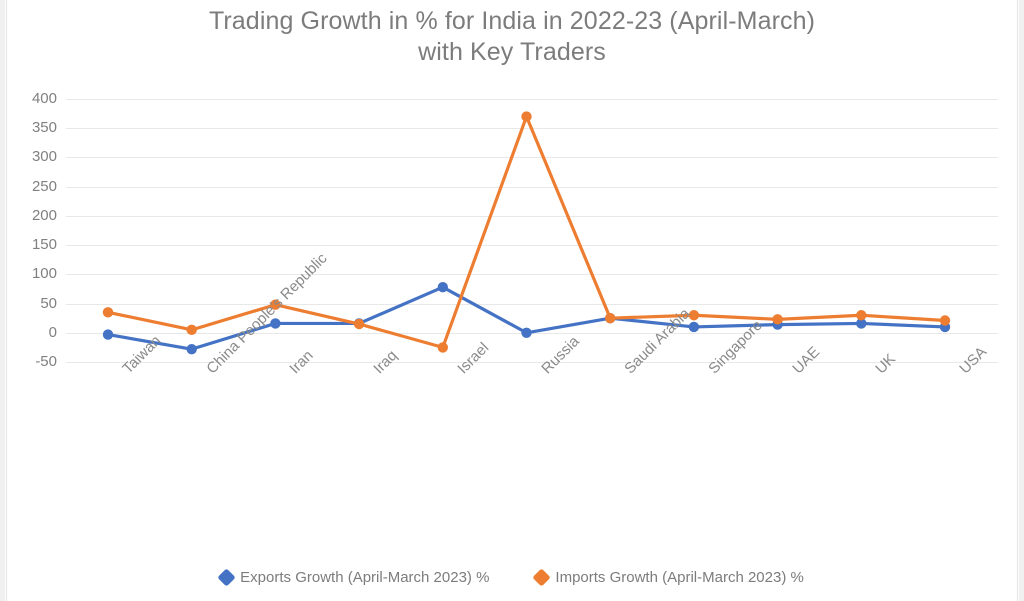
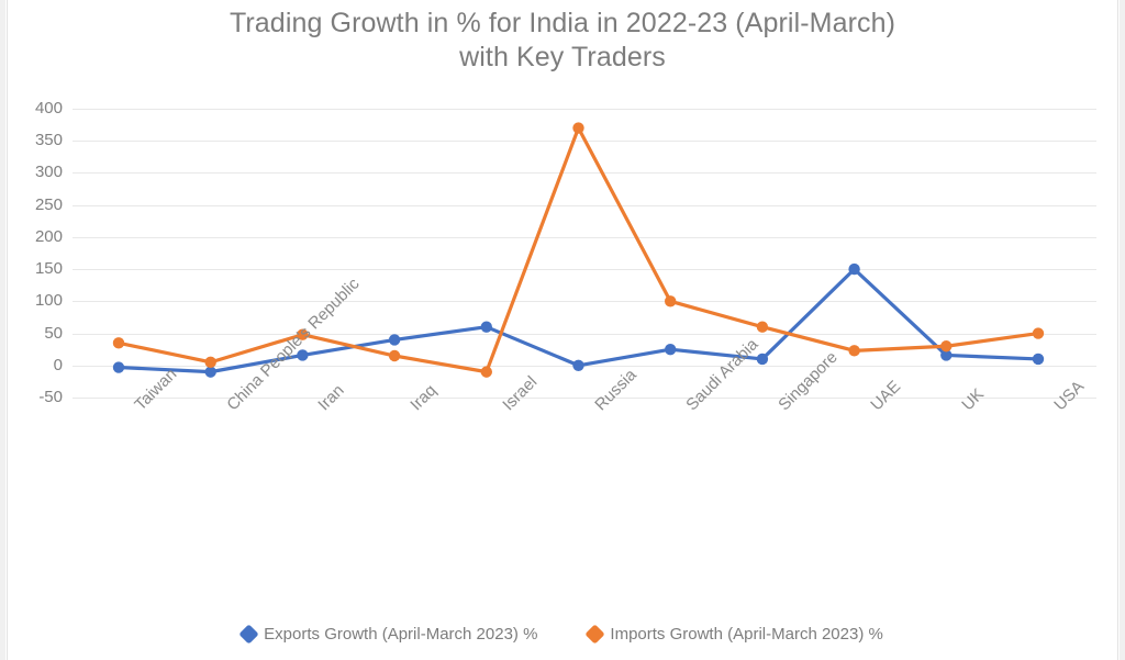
Exports Growth (April-March 2023) %/China People's Republic: -30 -> -10
Exports Growth (April-March 2023) %/Iraq: 20 -> 40
Exports Growth (April-March 2023) %/Israel: 80 -> 60
Imports Growth (April-March 2023) %/Israel: -20 -> -10
Imports Growth (April-March 2023) %/Saudi Arabia: 20 -> 100
Imports Growth (April-March 2023) %/Singapore: 30 -> 60
Exports Growth (April-March 2023) %/UAE: 10 -> 150
Imports Growth (April-March 2023) %/USA: 20 -> 50
